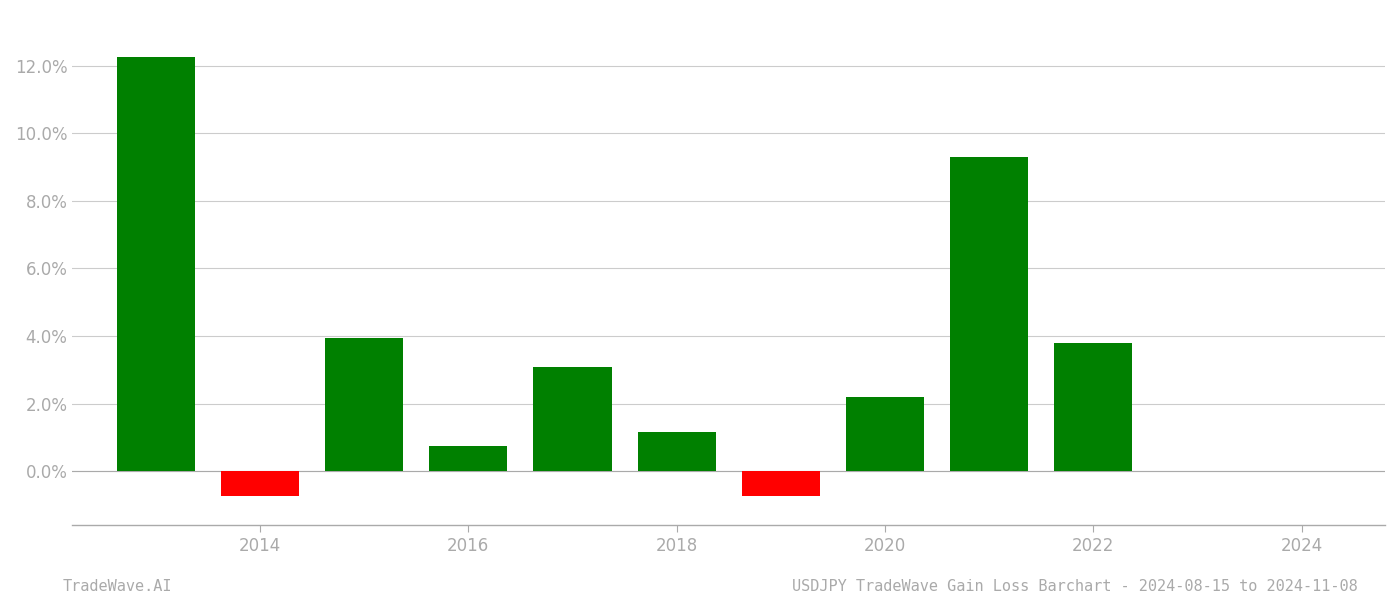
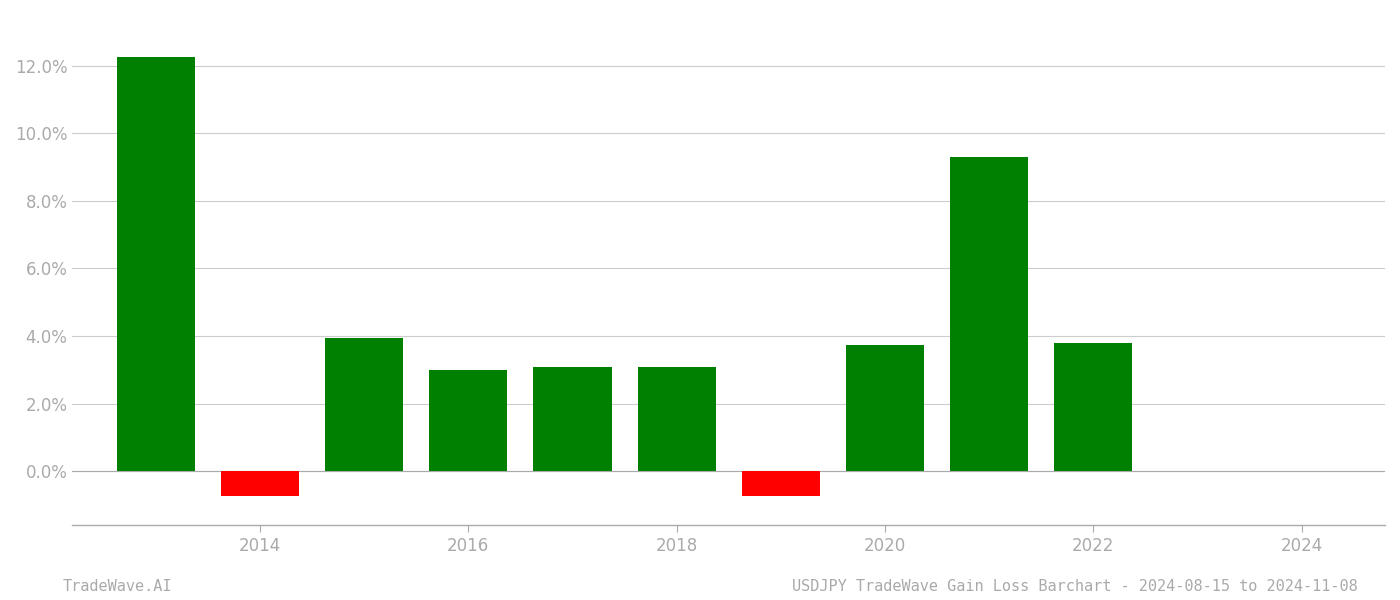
2016: 0.75% -> 2.98%
2018: 1.15% -> 3.08%
2020: 2.20% -> 3.72%
